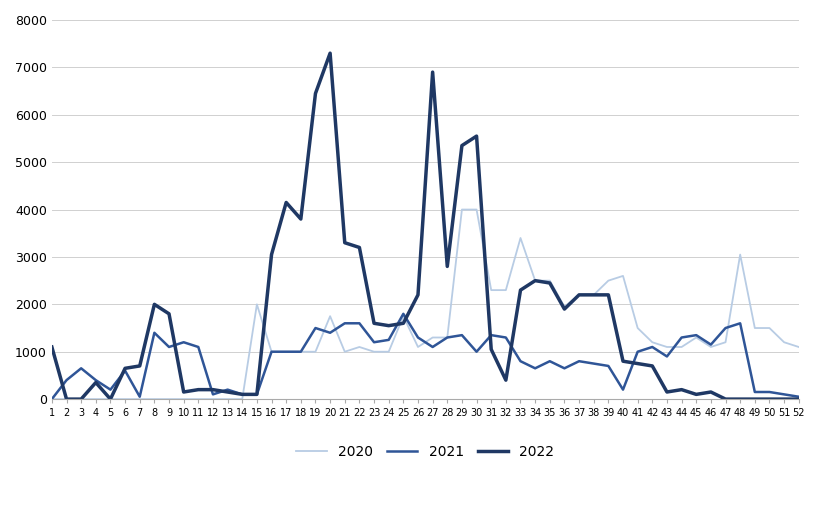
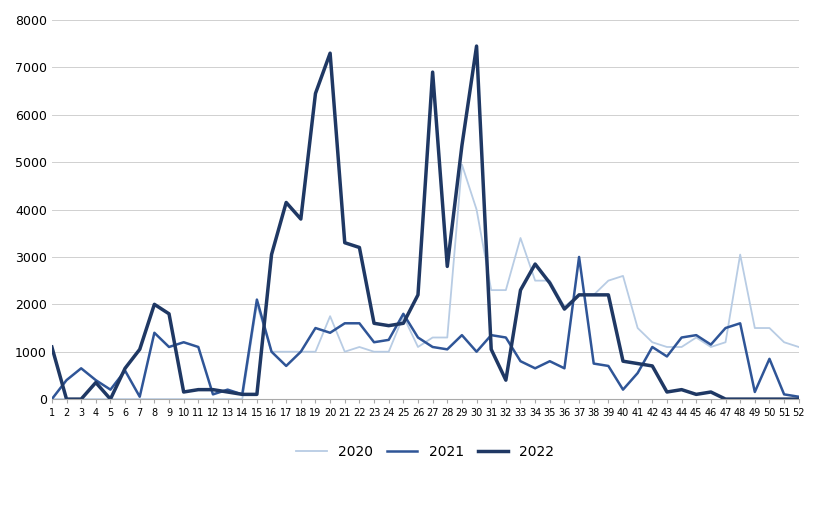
2022/7: 700 -> 1050
2021/15: 100 -> 2100
2021/17: 1000 -> 700
2021/28: 1300 -> 1050
2020/29: 4000 -> 4950
2022/30: 5550 -> 7450
2022/34: 2500 -> 2850
2021/37: 800 -> 3000
2021/41: 1000 -> 550
2021/50: 150 -> 850
